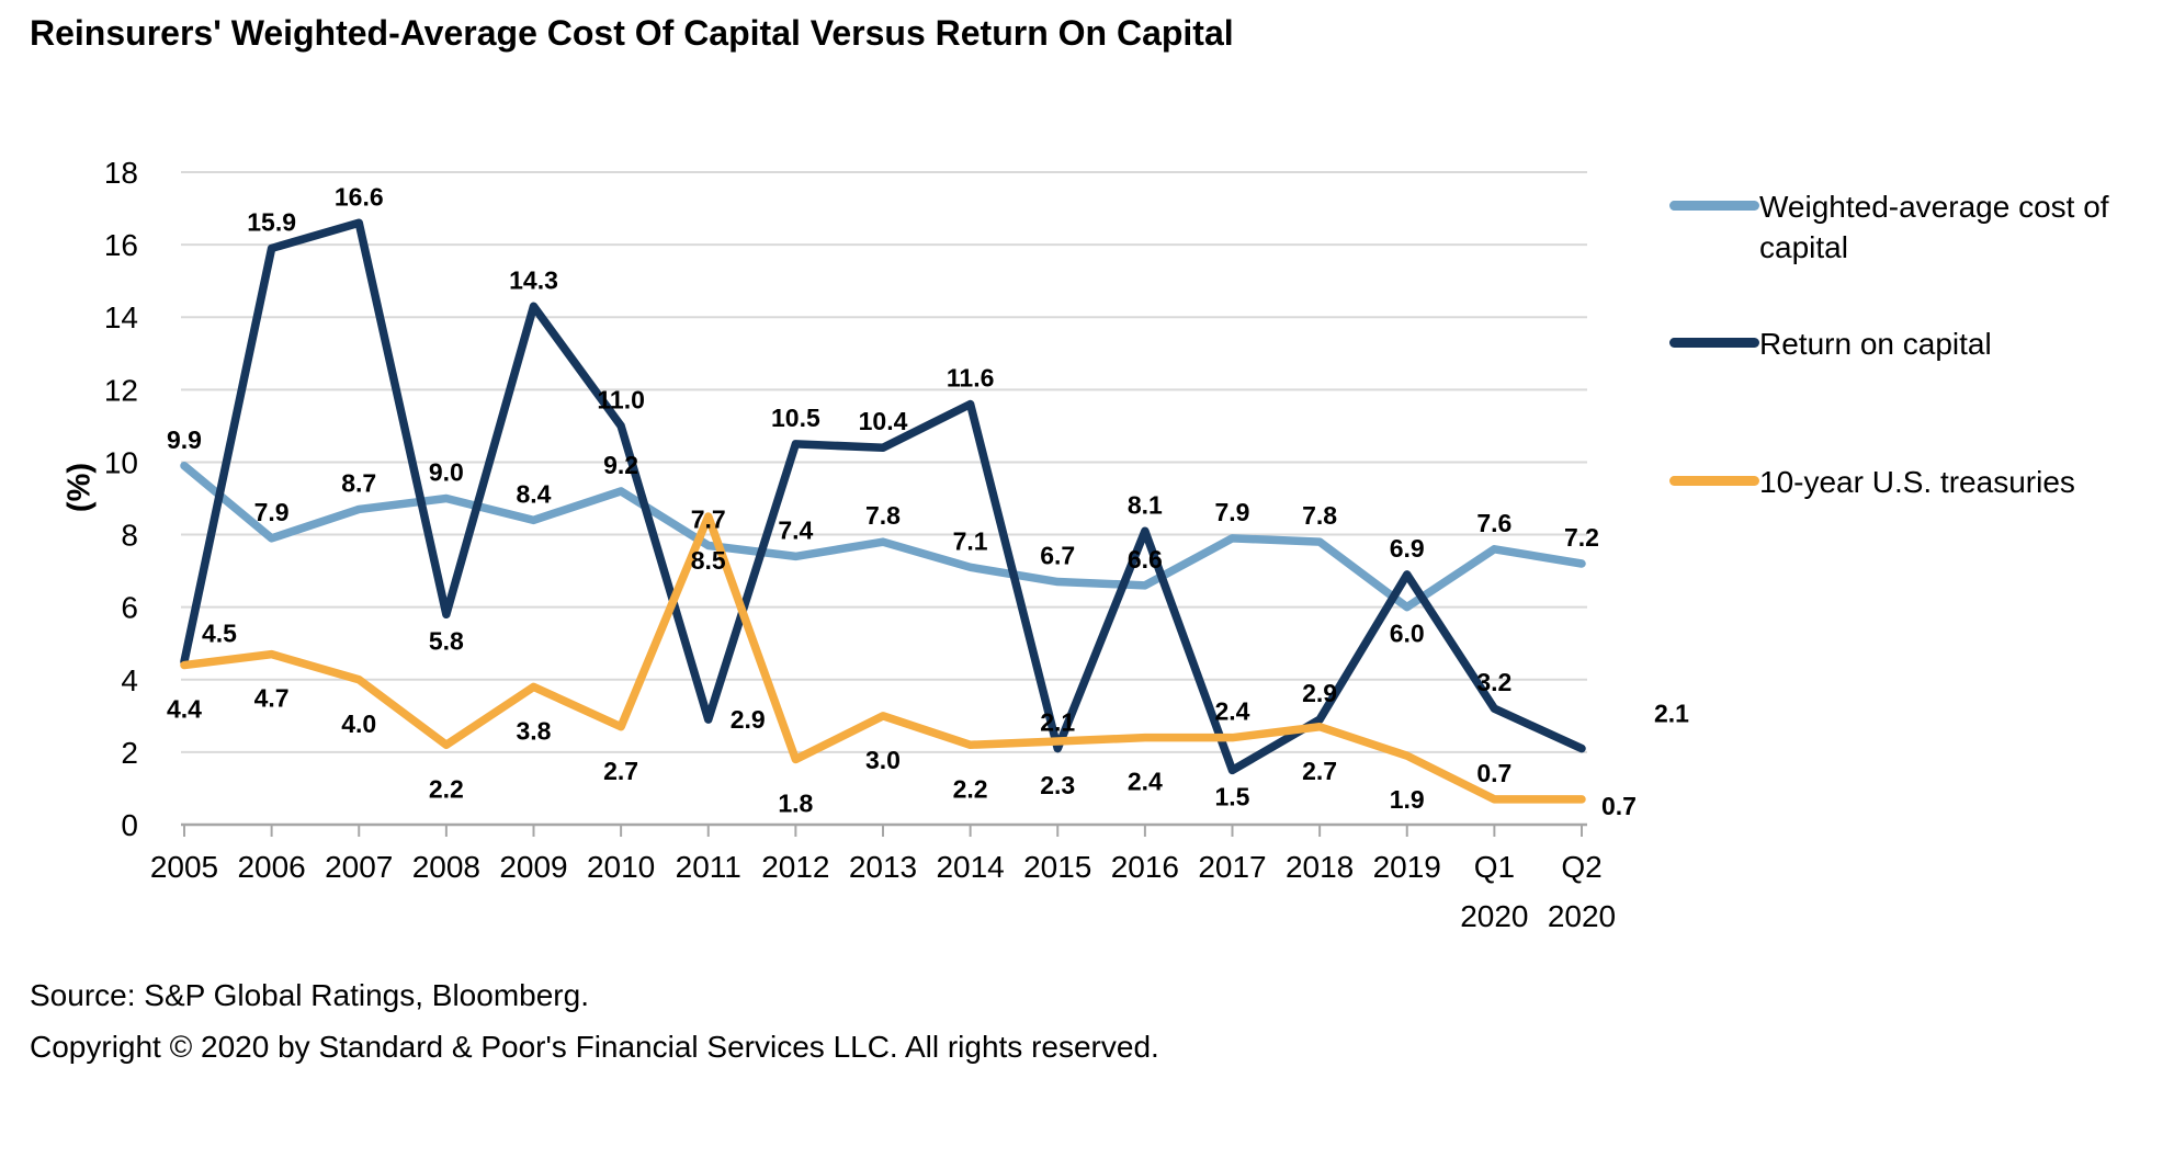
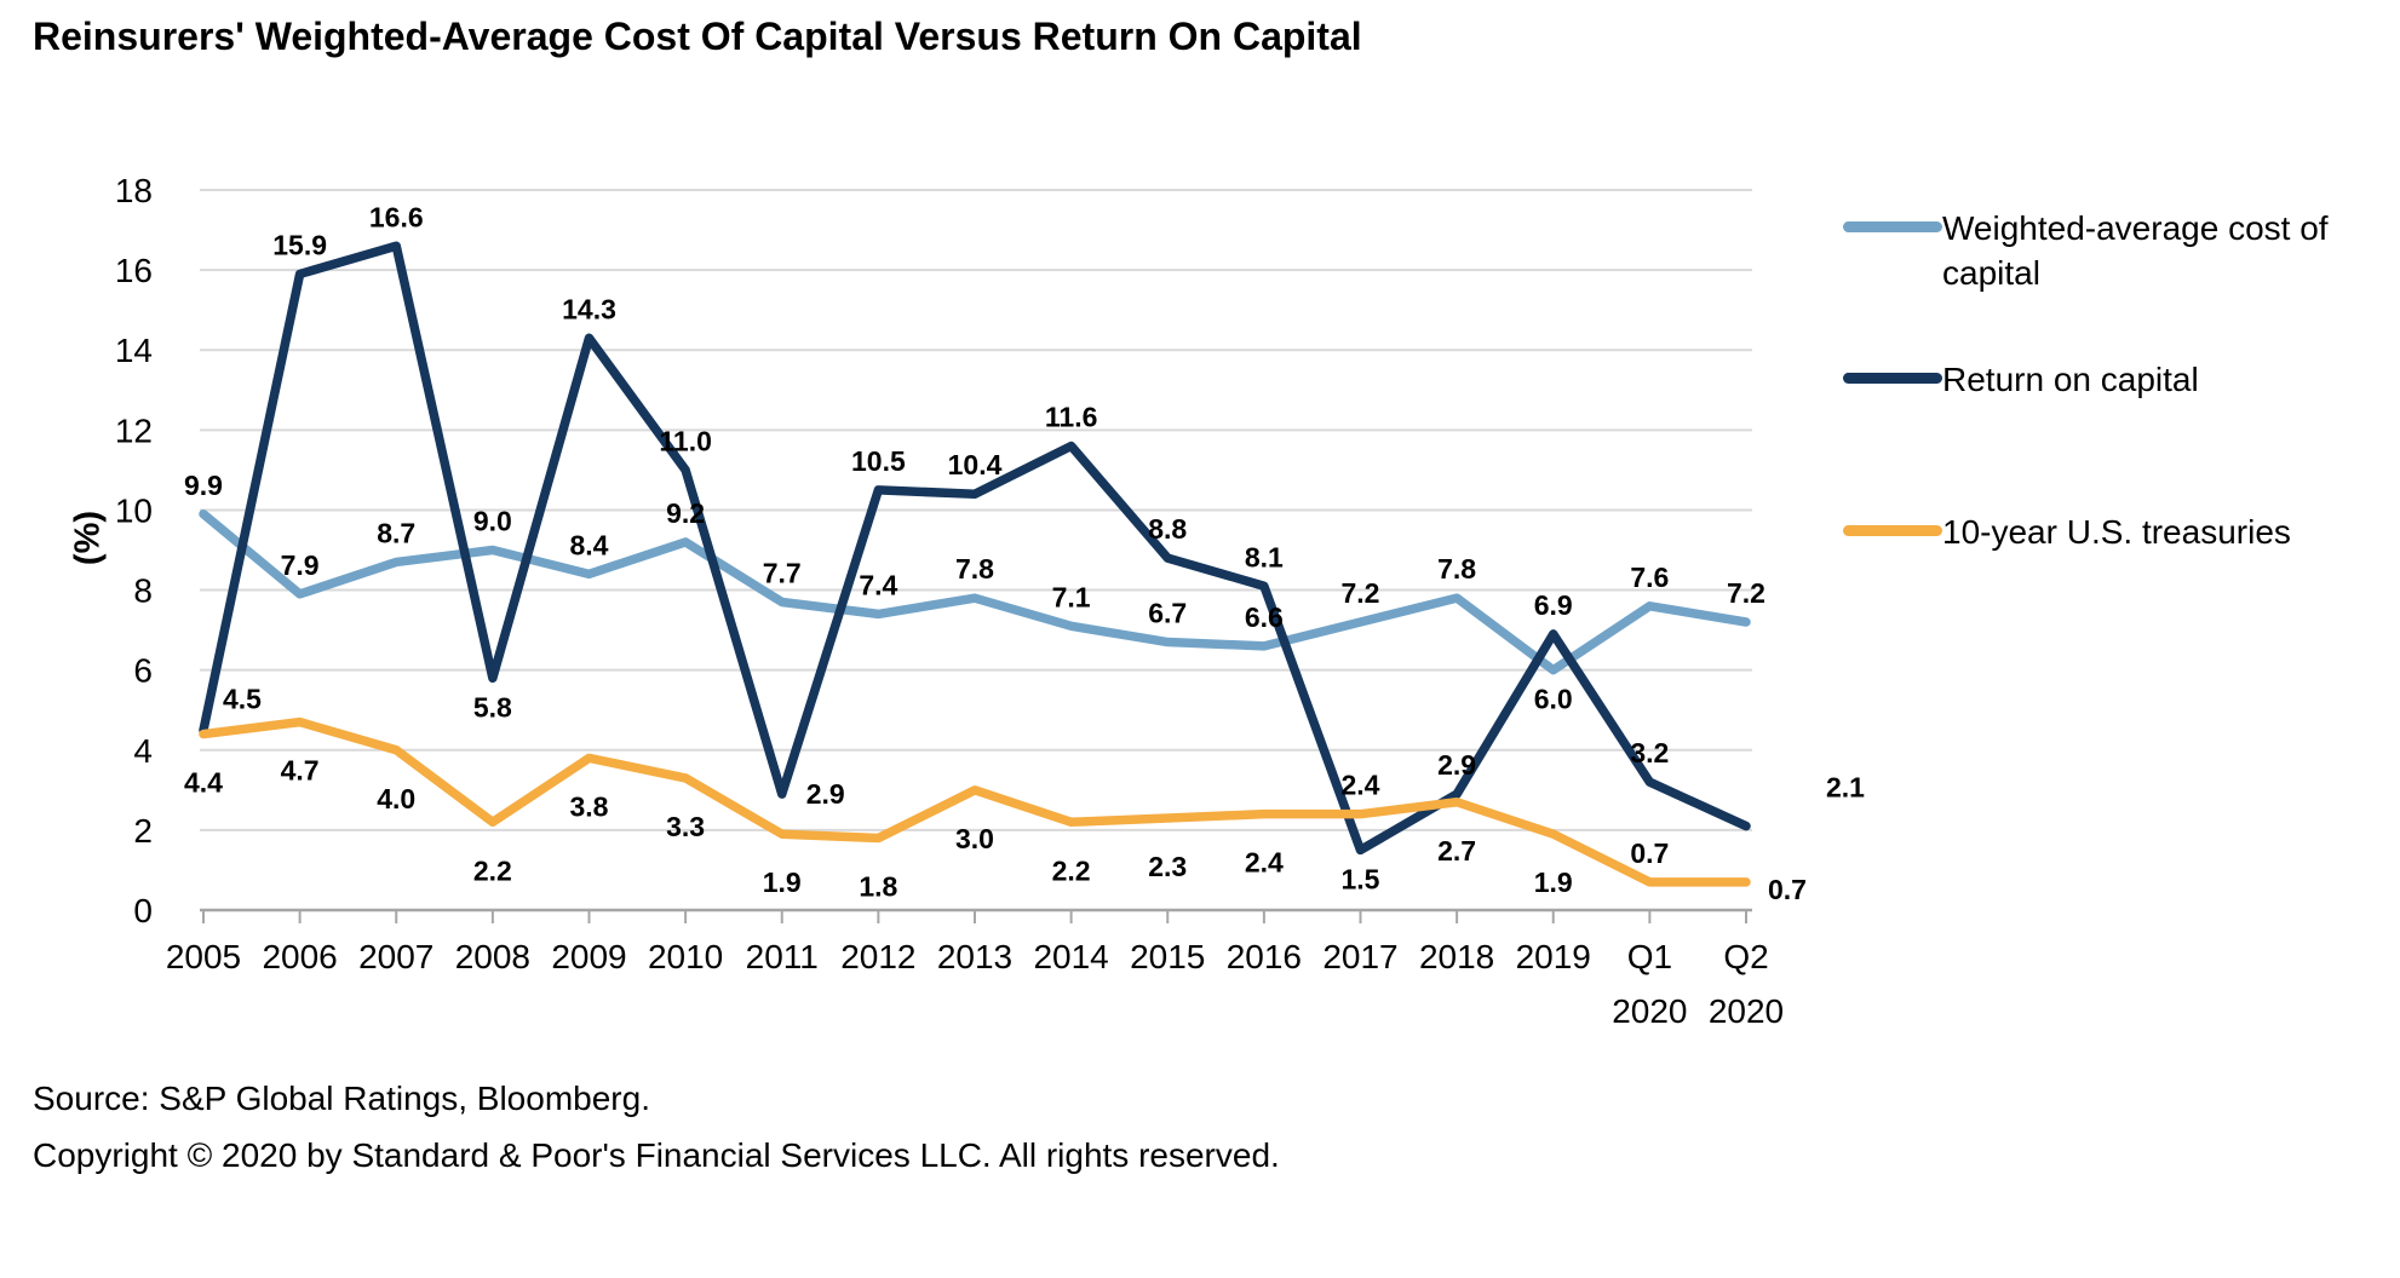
10-year U.S. treasuries/2010: 2.7 -> 3.3
10-year U.S. treasuries/2011: 8.5 -> 1.9
Return on capital/2015: 2.1 -> 8.8
Weighted-average cost of capital/2017: 7.9 -> 7.2
